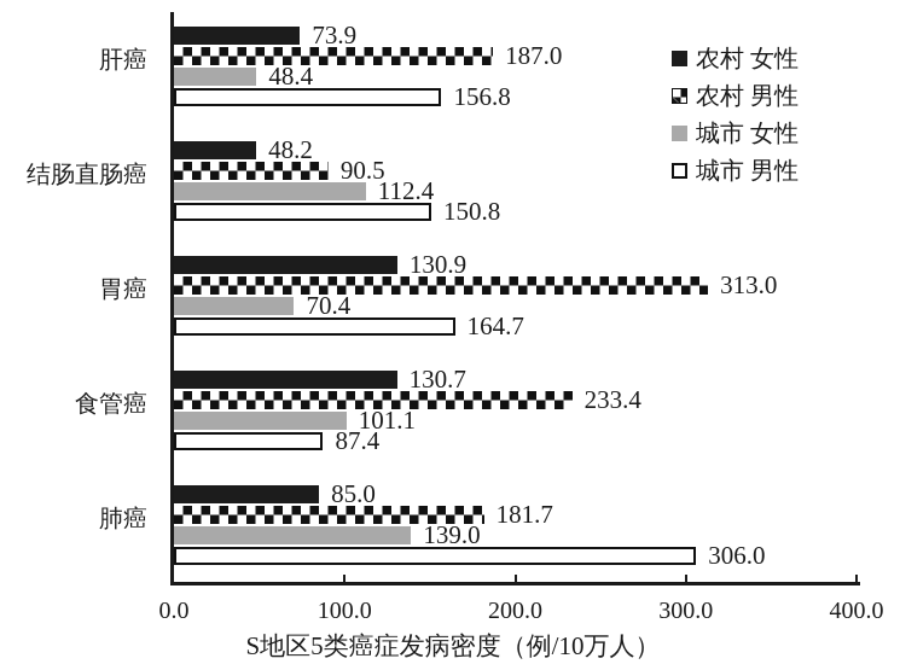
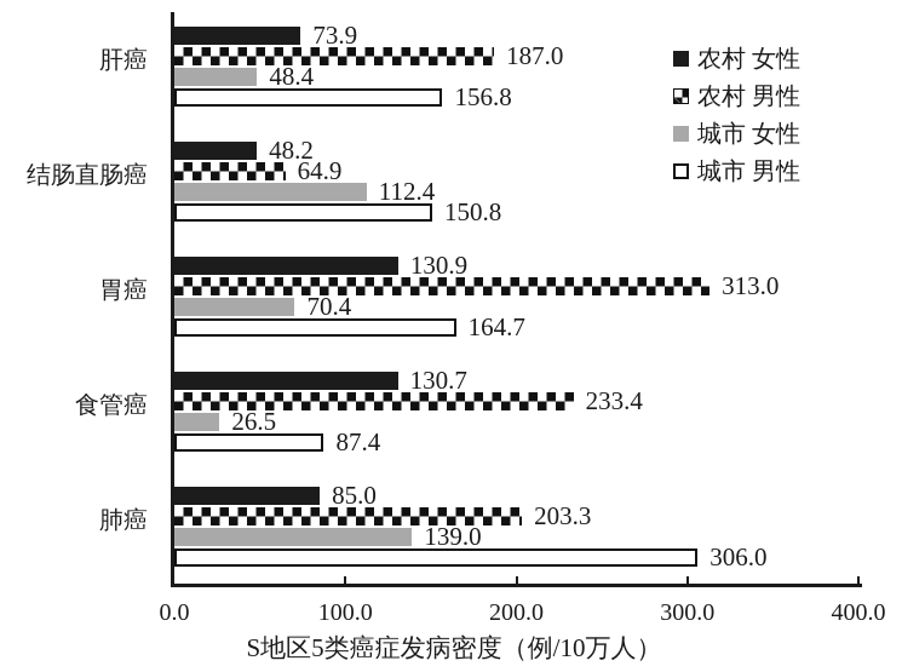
农村 男性/结肠直肠癌: 90.5 -> 64.9
城市 女性/食管癌: 101.1 -> 26.5
农村 男性/肺癌: 181.7 -> 203.3
